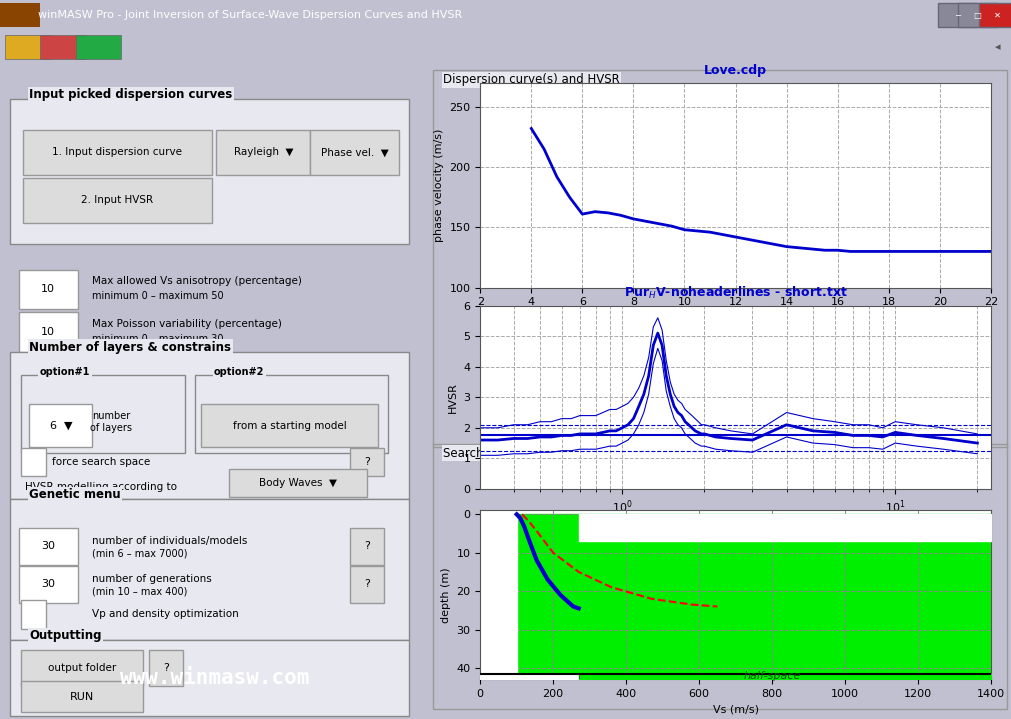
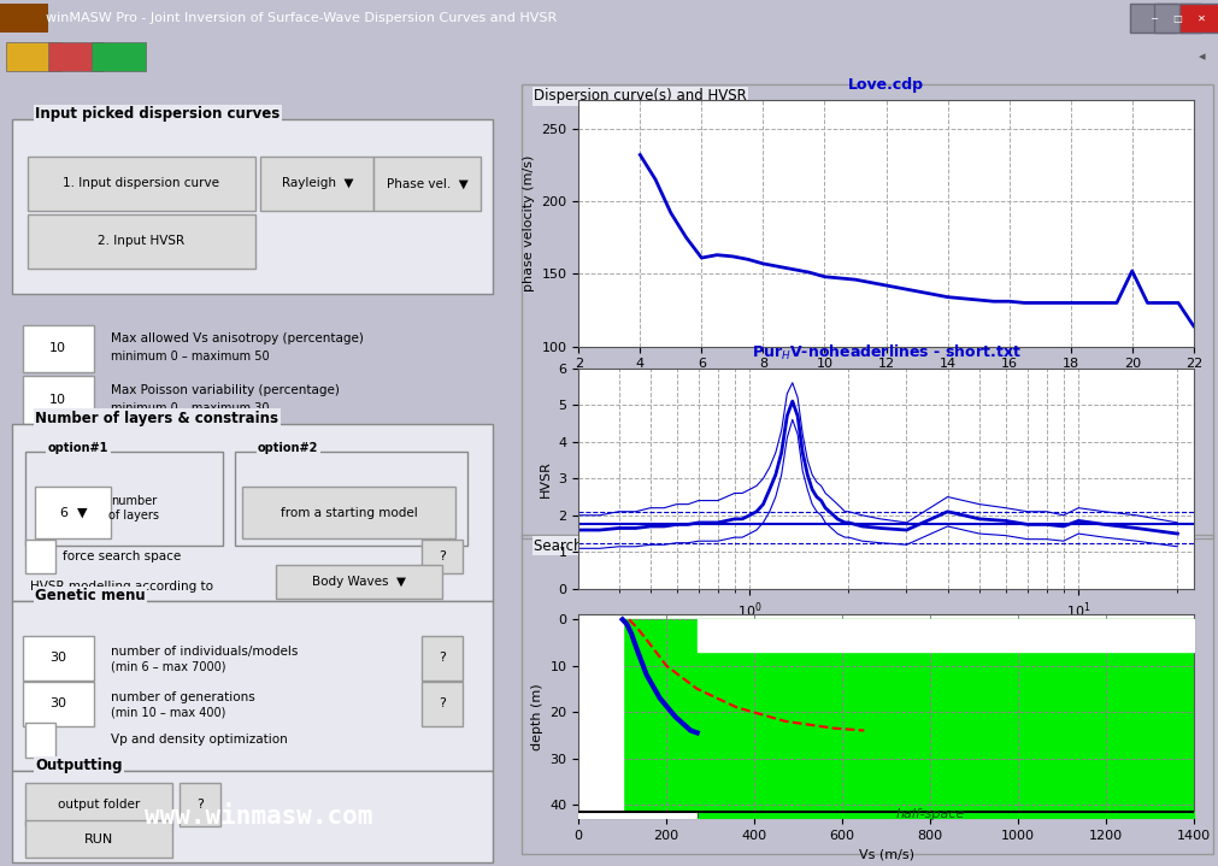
Love.cdp/20: 130 -> 152
Love.cdp/22: 130 -> 114
